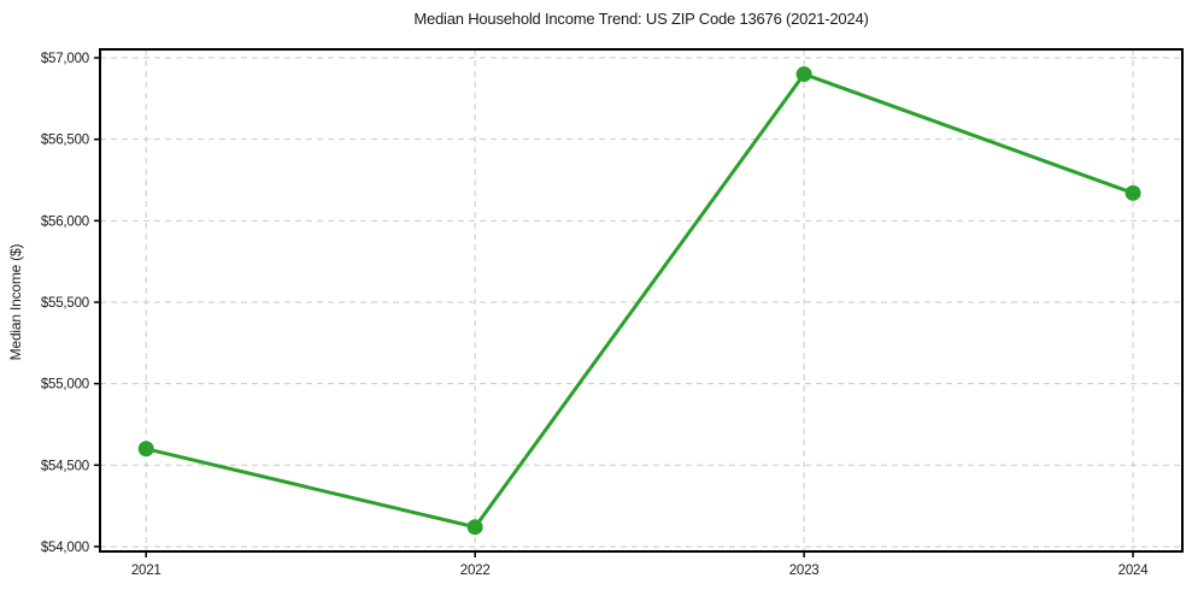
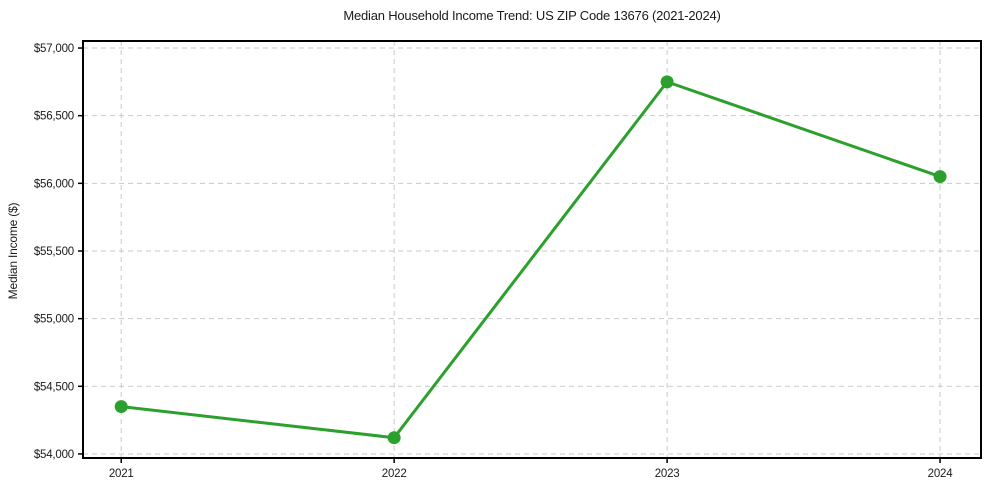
2021: $54600 -> $54350
2023: $56900 -> $56750
2024: $56170 -> $56050
